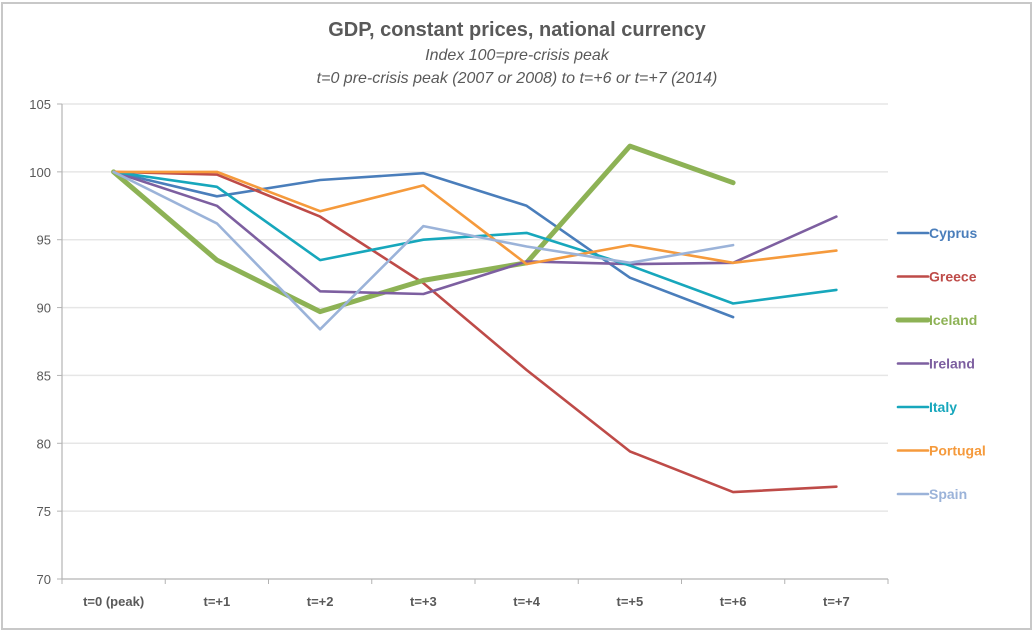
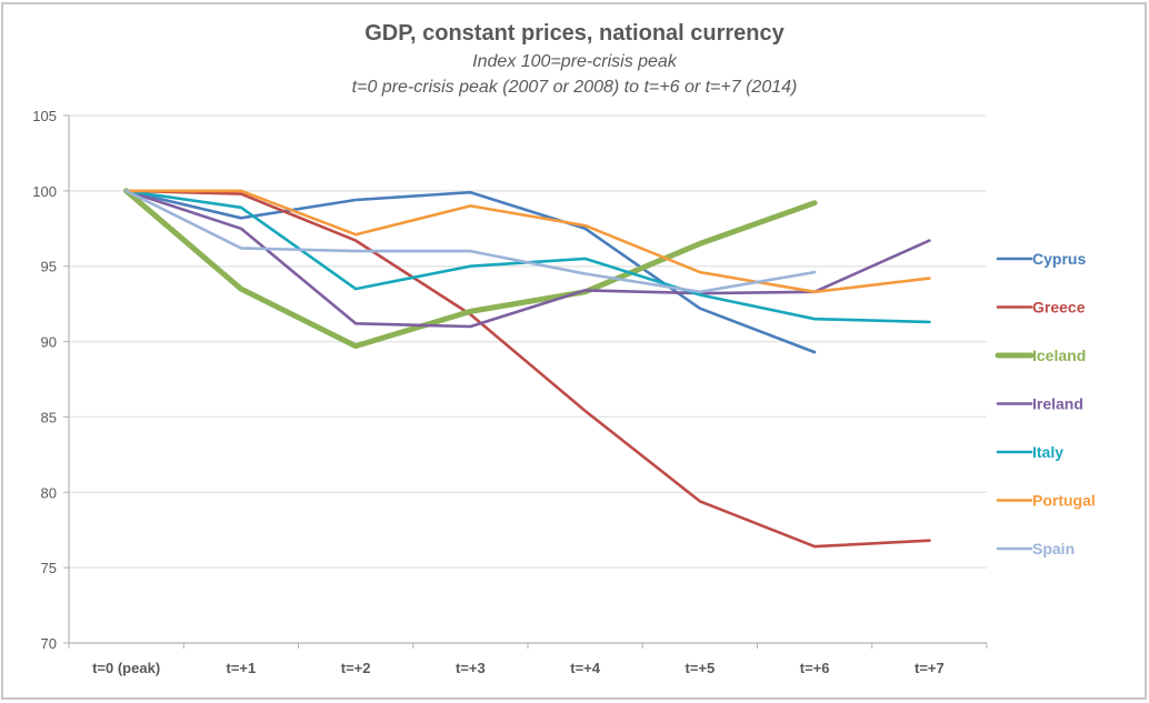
Spain/t=+2: 88.4 -> 96.0
Portugal/t=+4: 93.2 -> 97.7
Iceland/t=+5: 101.9 -> 96.5
Italy/t=+6: 90.3 -> 91.5
